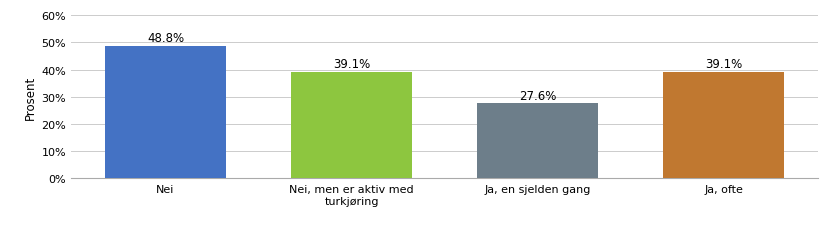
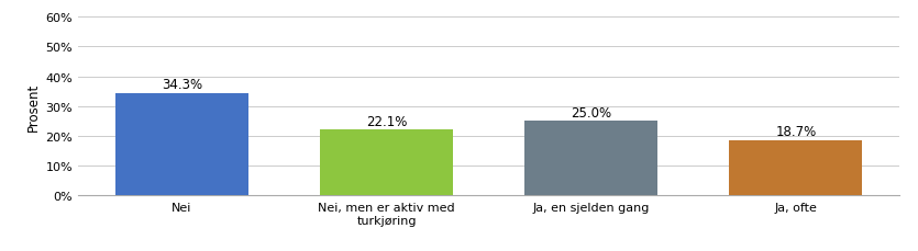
Nei: 48.8% -> 34.3%
Nei, men er aktiv med turkjøring: 39.1% -> 22.1%
Ja, en sjelden gang: 27.6% -> 25.0%
Ja, ofte: 39.1% -> 18.7%
